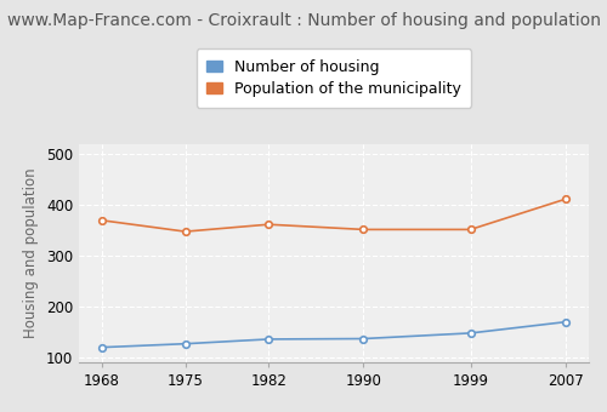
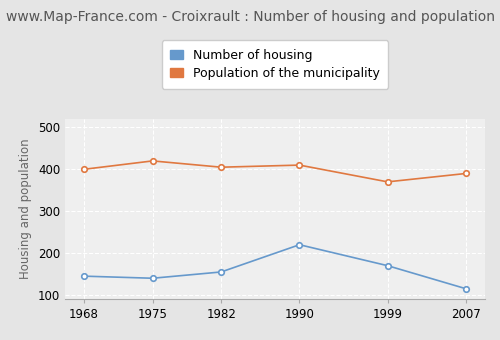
Number of housing/1968: 120 -> 145
Population of the municipality/1968: 370 -> 400
Number of housing/1975: 127 -> 140
Population of the municipality/1975: 348 -> 420
Number of housing/1982: 136 -> 155
Population of the municipality/1982: 362 -> 405
Number of housing/1990: 137 -> 220
Population of the municipality/1990: 352 -> 410
Number of housing/1999: 148 -> 170
Population of the municipality/1999: 352 -> 370
Number of housing/2007: 170 -> 115
Population of the municipality/2007: 412 -> 390
